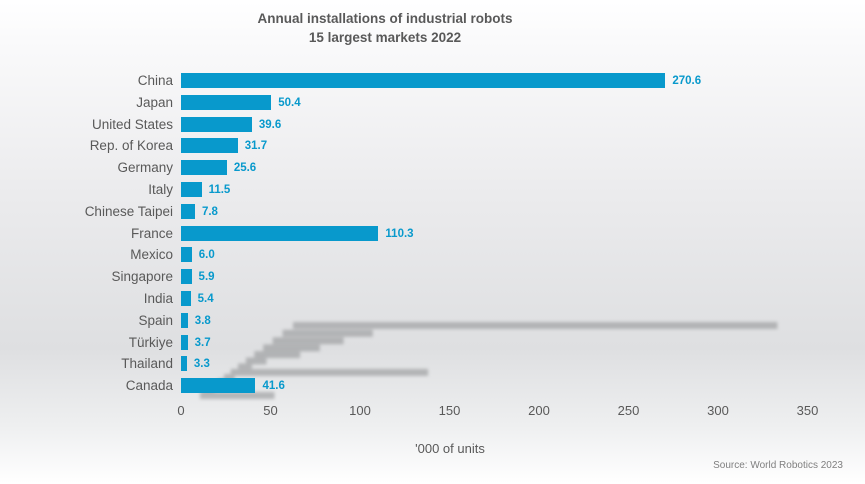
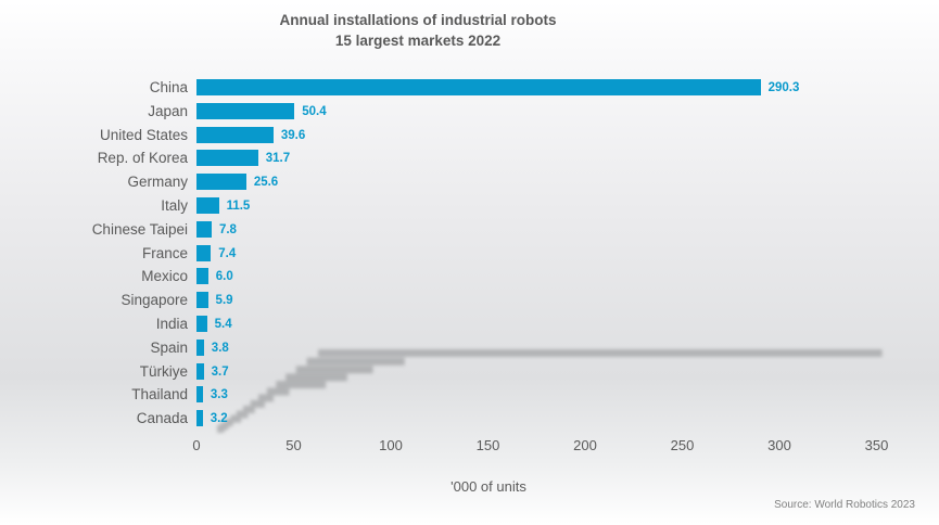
China: 270.6 -> 290.3
France: 110.3 -> 7.4
Canada: 41.6 -> 3.2
